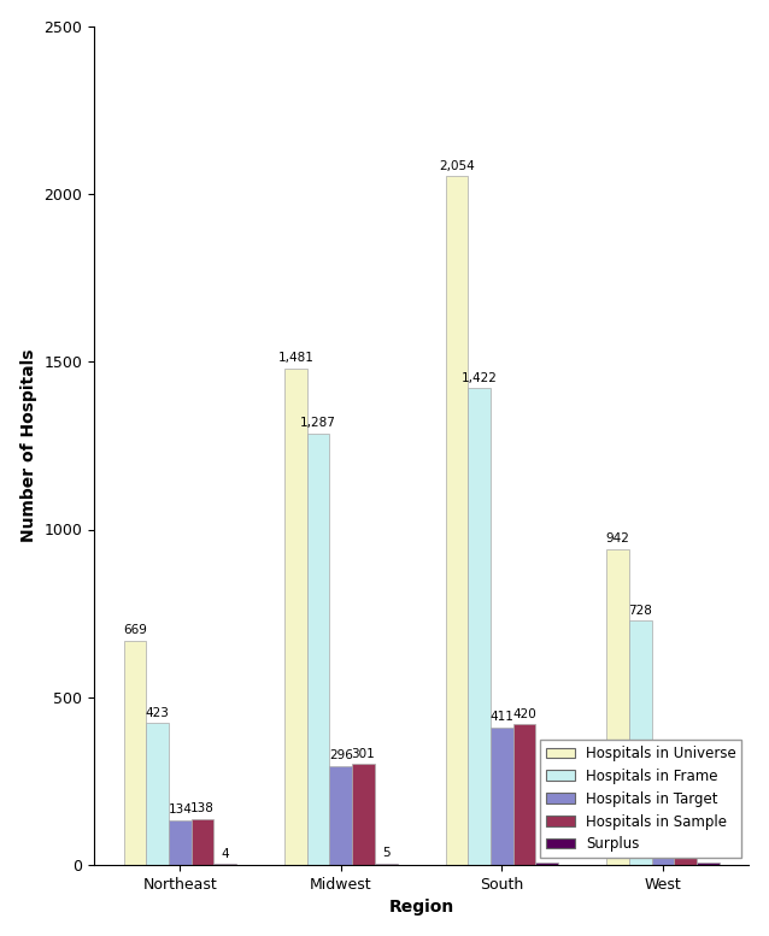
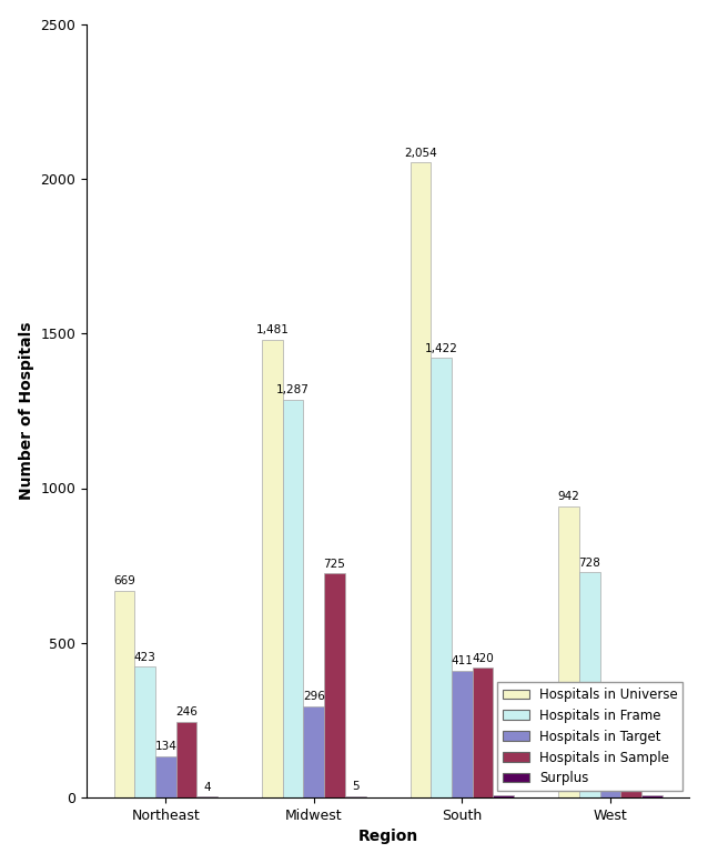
Hospitals in Sample/Northeast: 138 -> 246
Hospitals in Sample/Midwest: 301 -> 725
